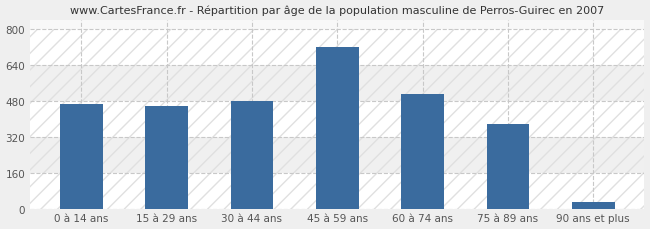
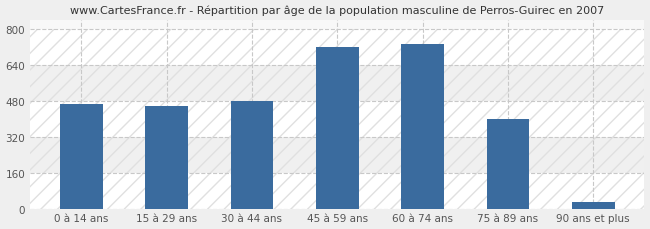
60 à 74 ans: 510 -> 732
75 à 89 ans: 375 -> 400
